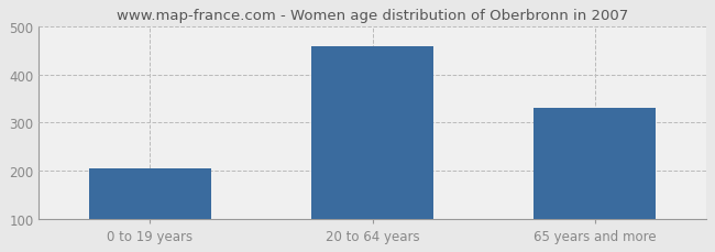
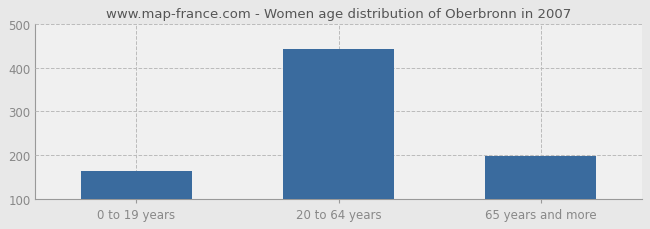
0 to 19 years: 205 -> 163
20 to 64 years: 460 -> 443
65 years and more: 330 -> 197
